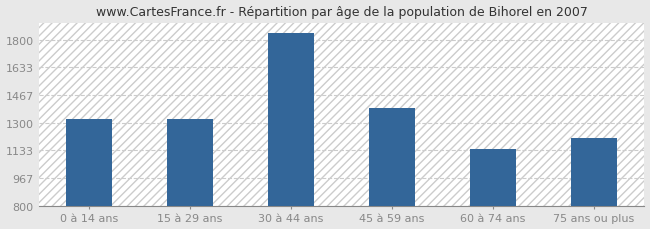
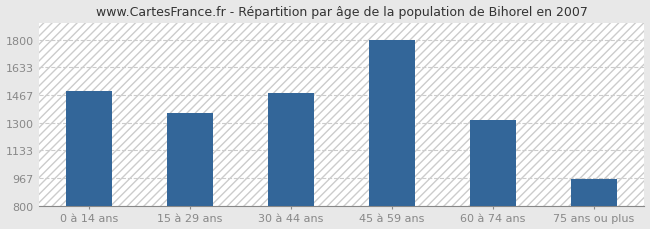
0 à 14 ans: 1320 -> 1490
15 à 29 ans: 1320 -> 1360
30 à 44 ans: 1840 -> 1480
45 à 59 ans: 1390 -> 1800
60 à 74 ans: 1140 -> 1320
75 ans ou plus: 1210 -> 960
